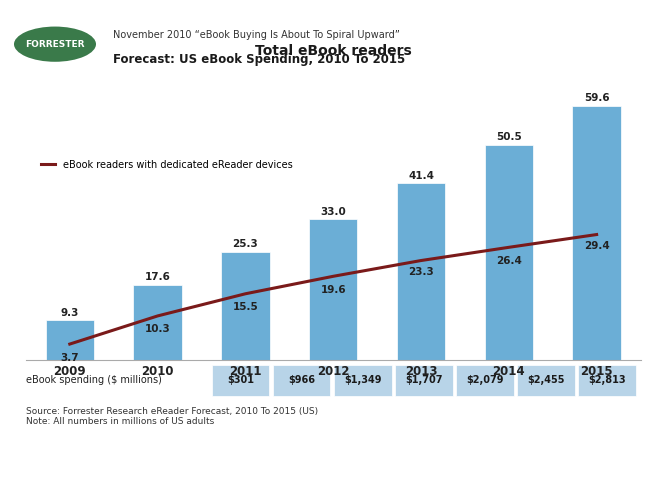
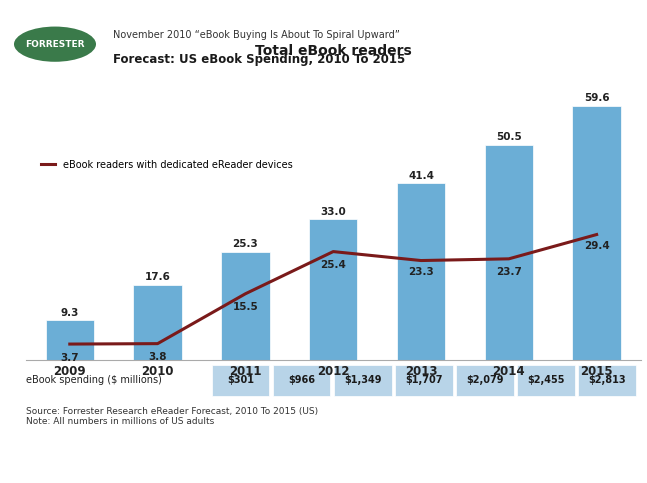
eBook readers with dedicated eReader devices/2010: 10.3 -> 3.8
eBook readers with dedicated eReader devices/2012: 19.6 -> 25.4
eBook readers with dedicated eReader devices/2014: 26.4 -> 23.7
